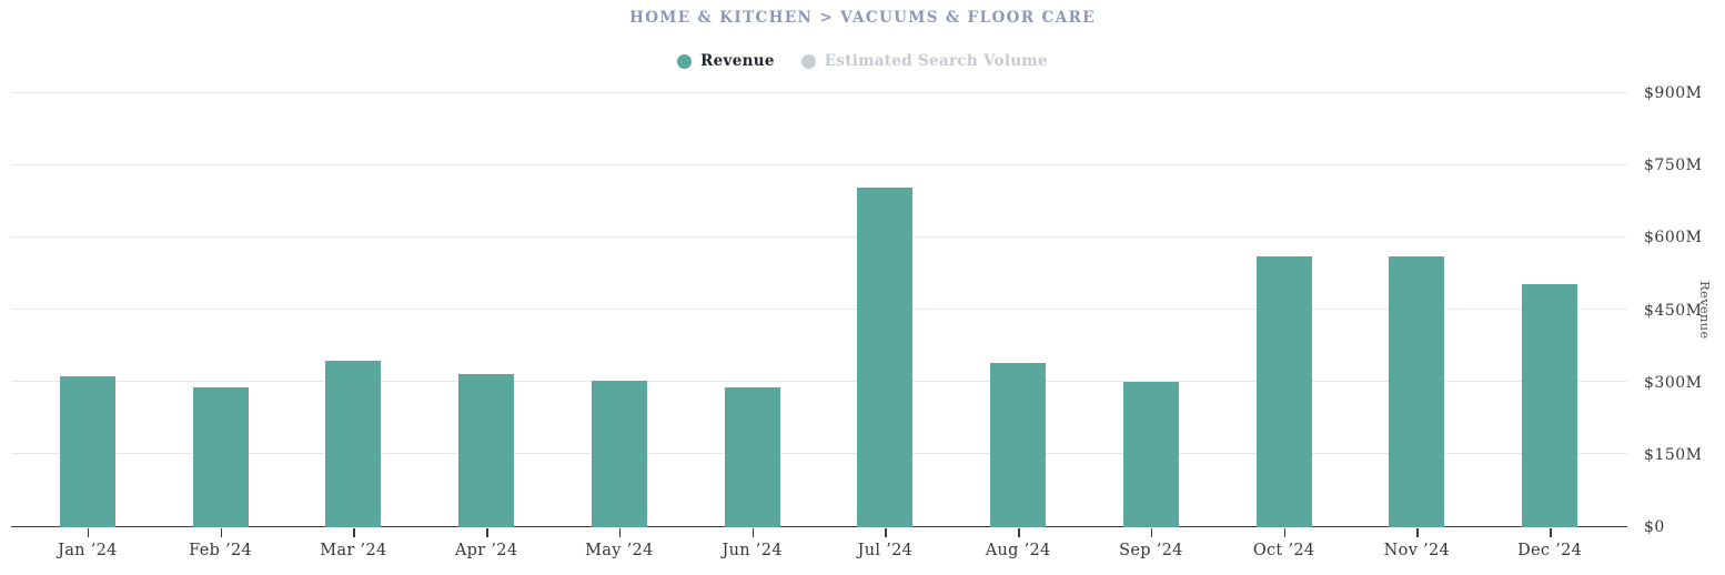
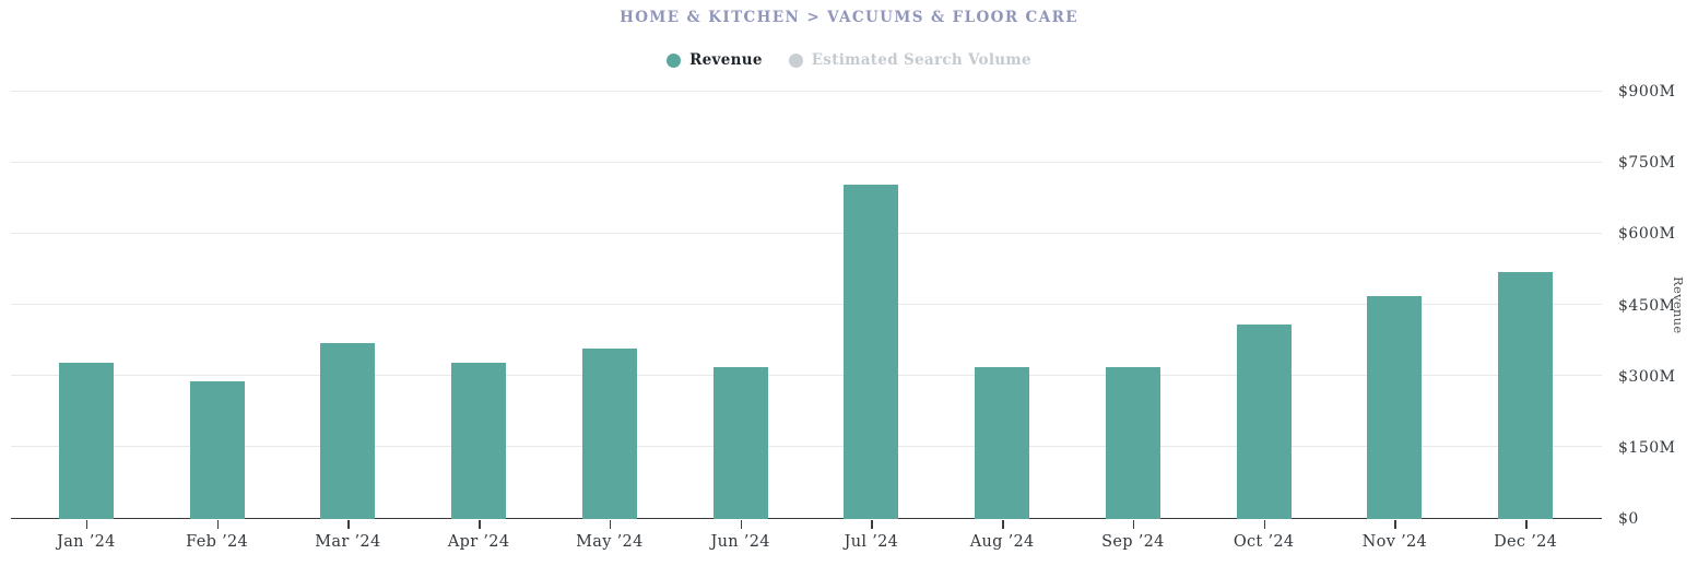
Jan ’24: $310M -> $330M
Mar ’24: $350M -> $370M
Apr ’24: $320M -> $330M
May ’24: $300M -> $360M
Jun ’24: $290M -> $320M
Aug ’24: $340M -> $320M
Sep ’24: $300M -> $320M
Oct ’24: $560M -> $410M
Nov ’24: $560M -> $470M
Dec ’24: $500M -> $520M
